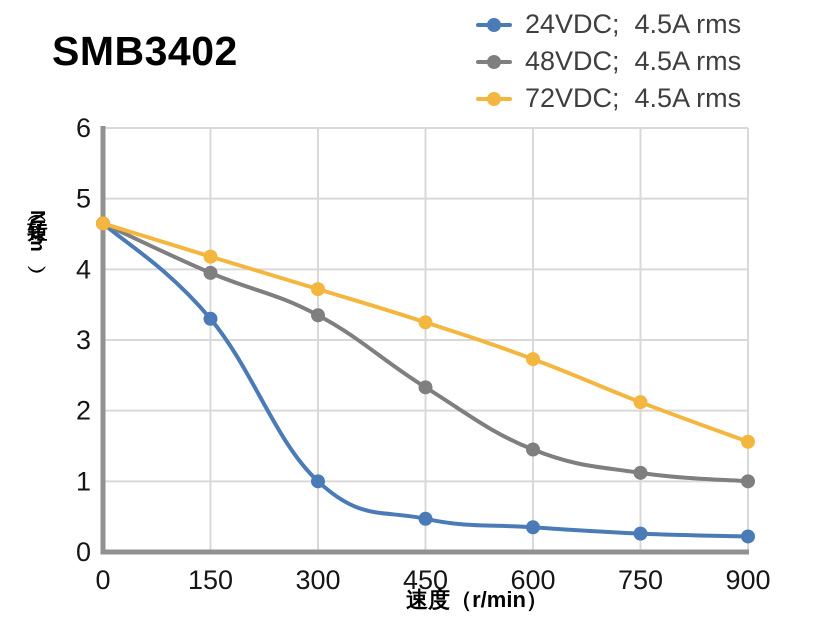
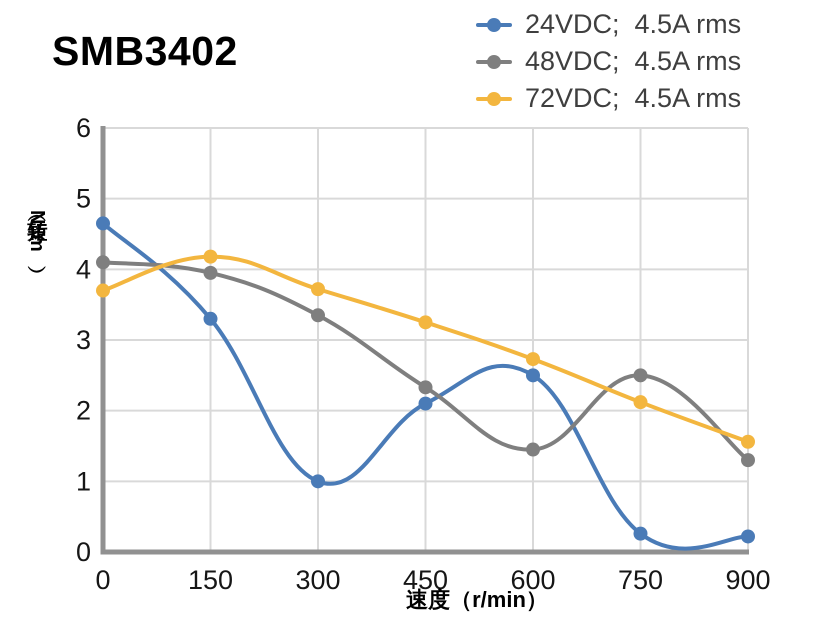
48VDC; 4.5A rms/0: 4.7 -> 4.1
72VDC; 4.5A rms/0: 4.7 -> 3.7
24VDC; 4.5A rms/450: 0.5 -> 2.1
24VDC; 4.5A rms/600: 0.3 -> 2.5
48VDC; 4.5A rms/750: 1.1 -> 2.5
48VDC; 4.5A rms/900: 1.0 -> 1.3
